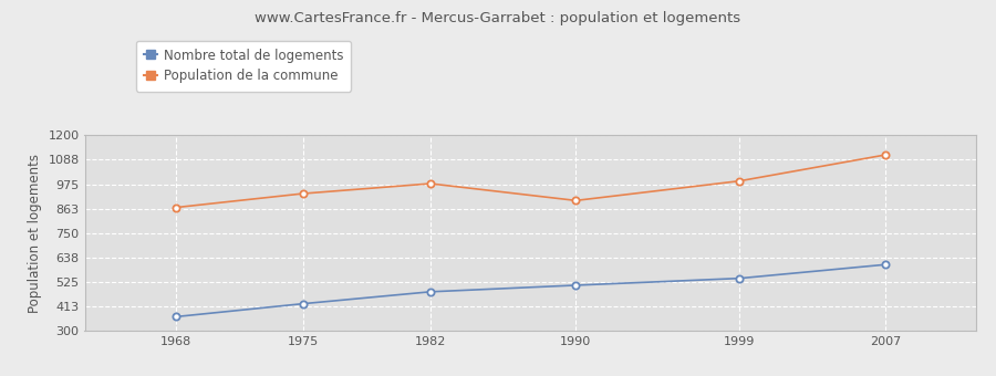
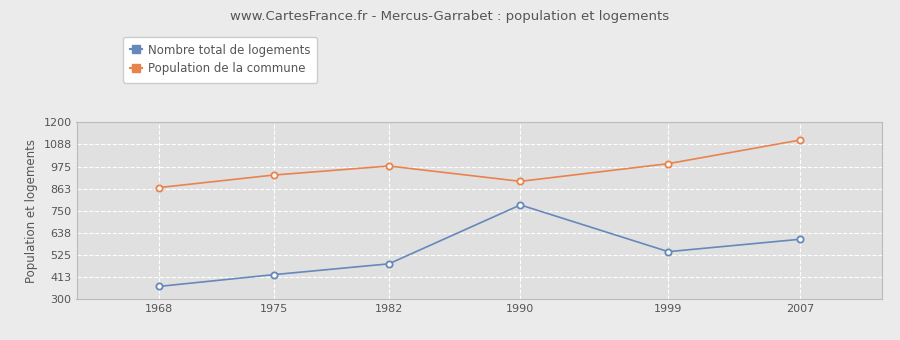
Nombre total de logements/1990: 510 -> 780
